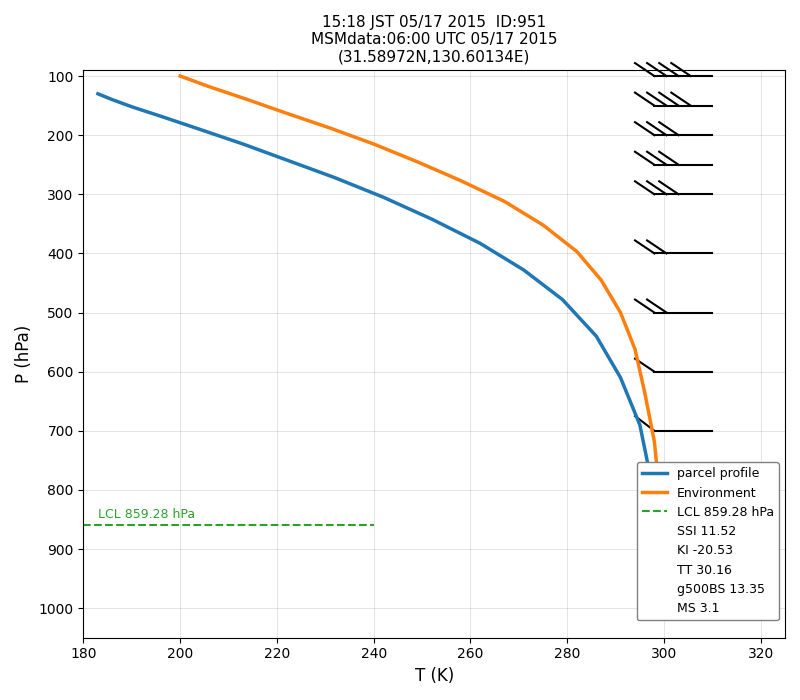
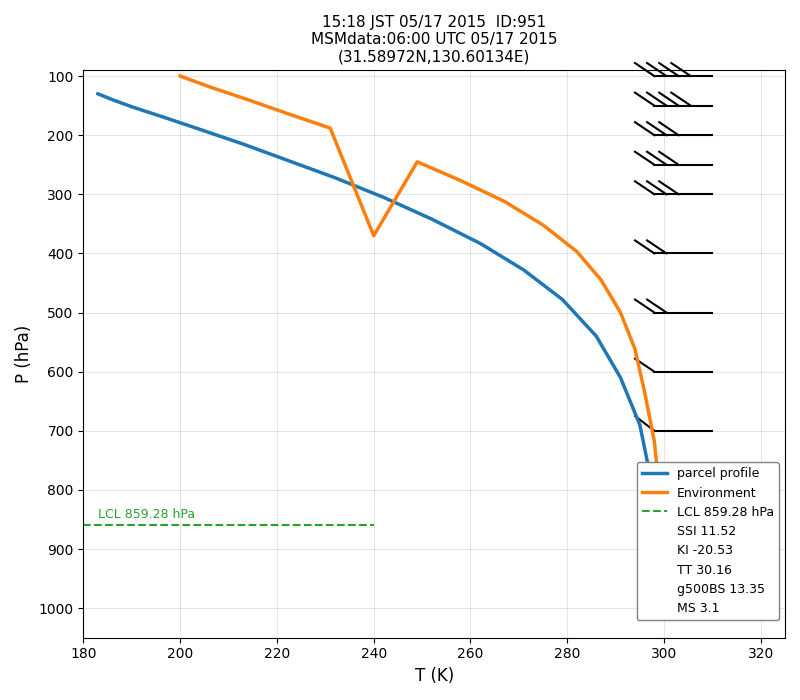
Environment/240: 215 -> 370
